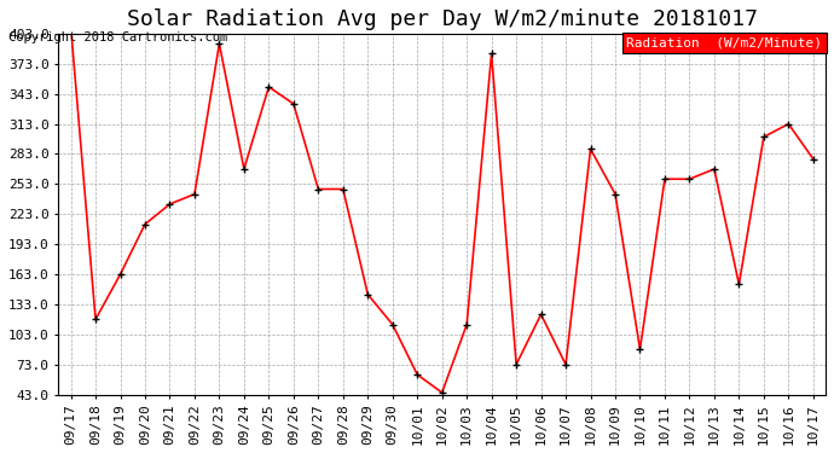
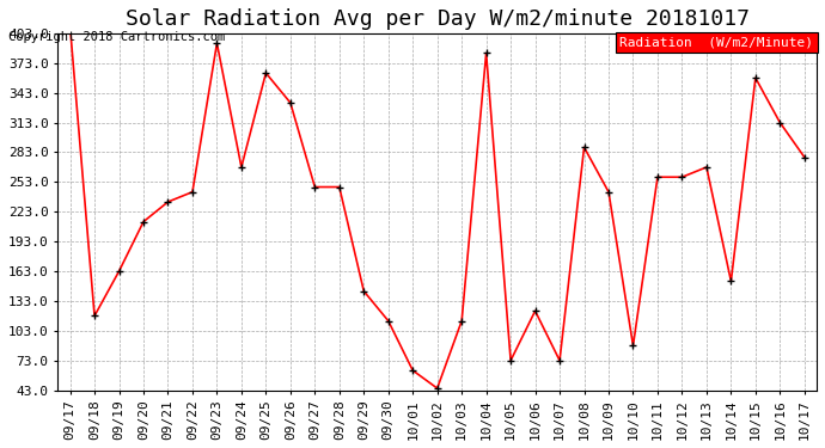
09/25: 350 -> 363
10/15: 300 -> 358
